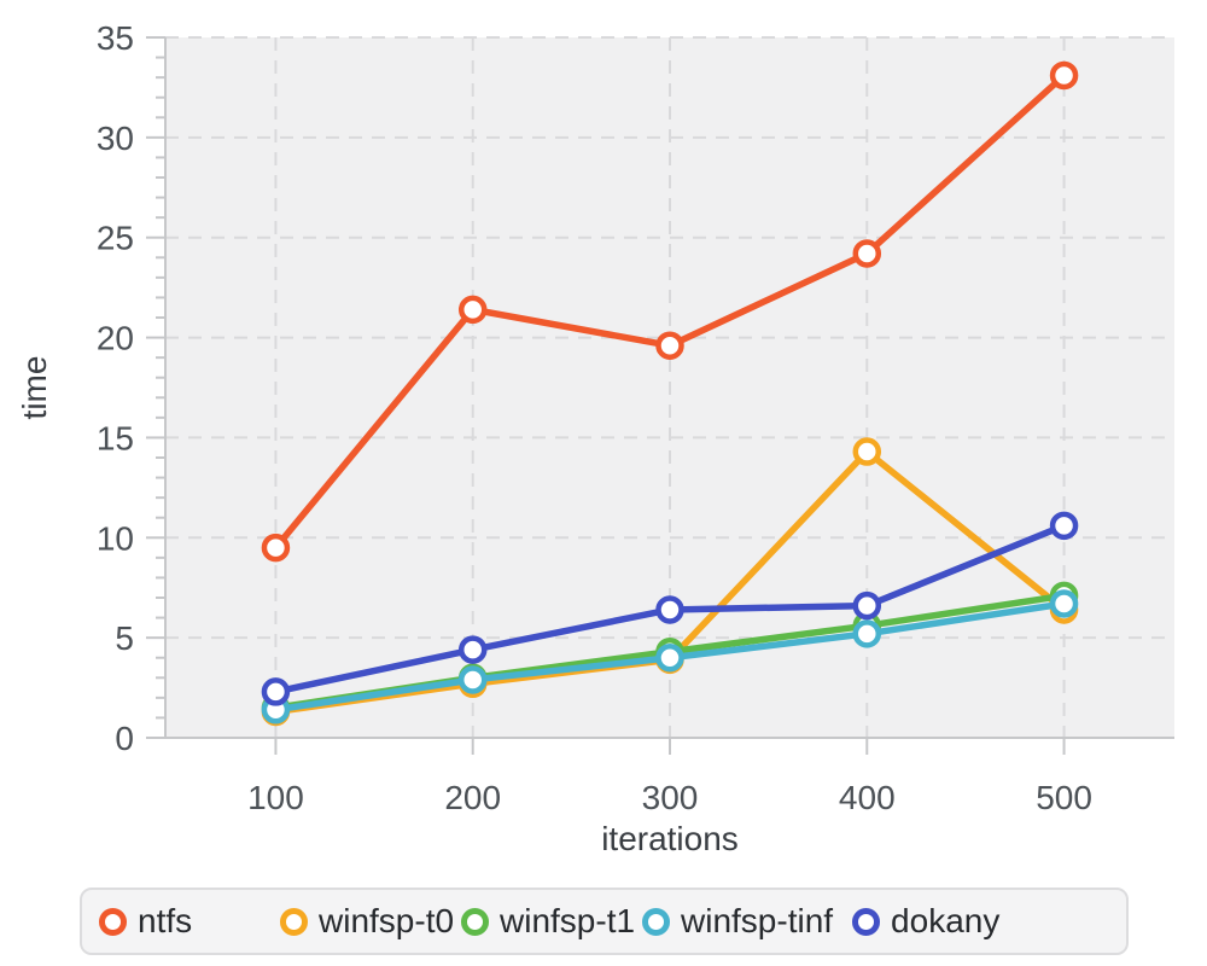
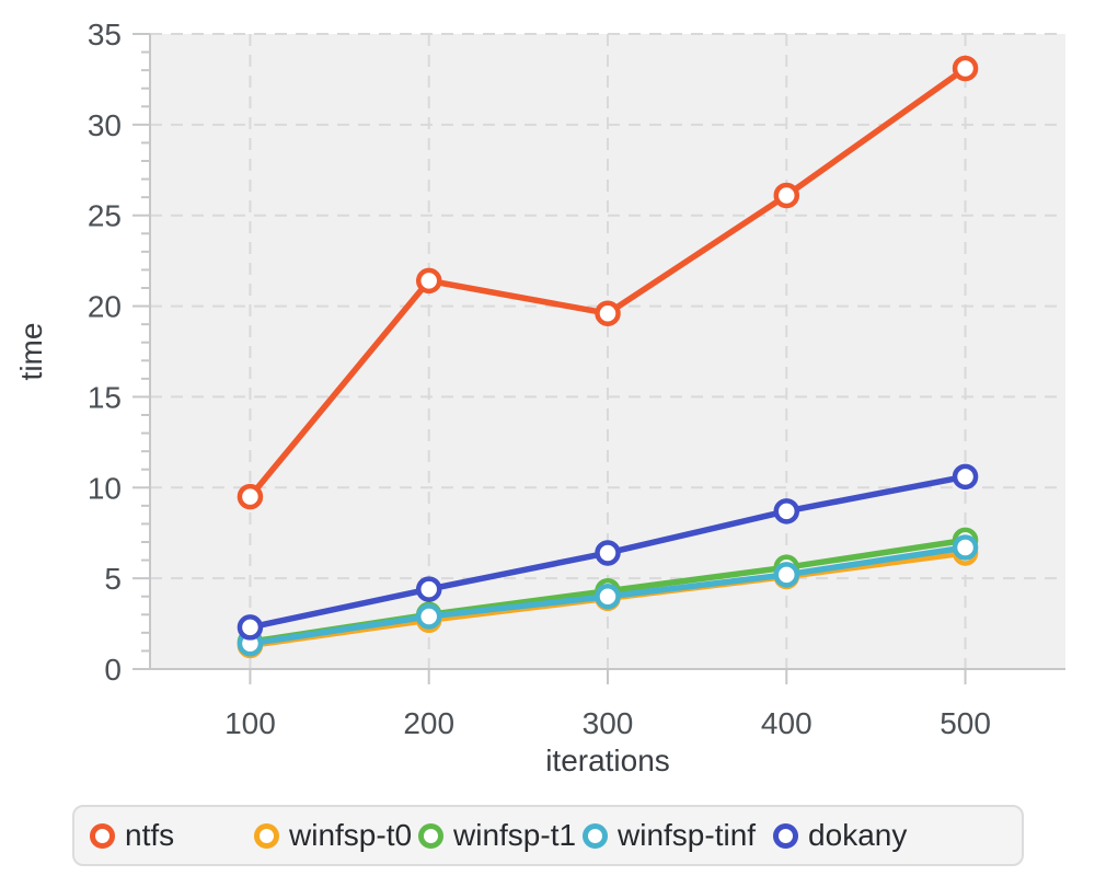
ntfs/400: 24.2 -> 26.1
winfsp-t0/400: 14.3 -> 5.1
dokany/400: 6.6 -> 8.7
